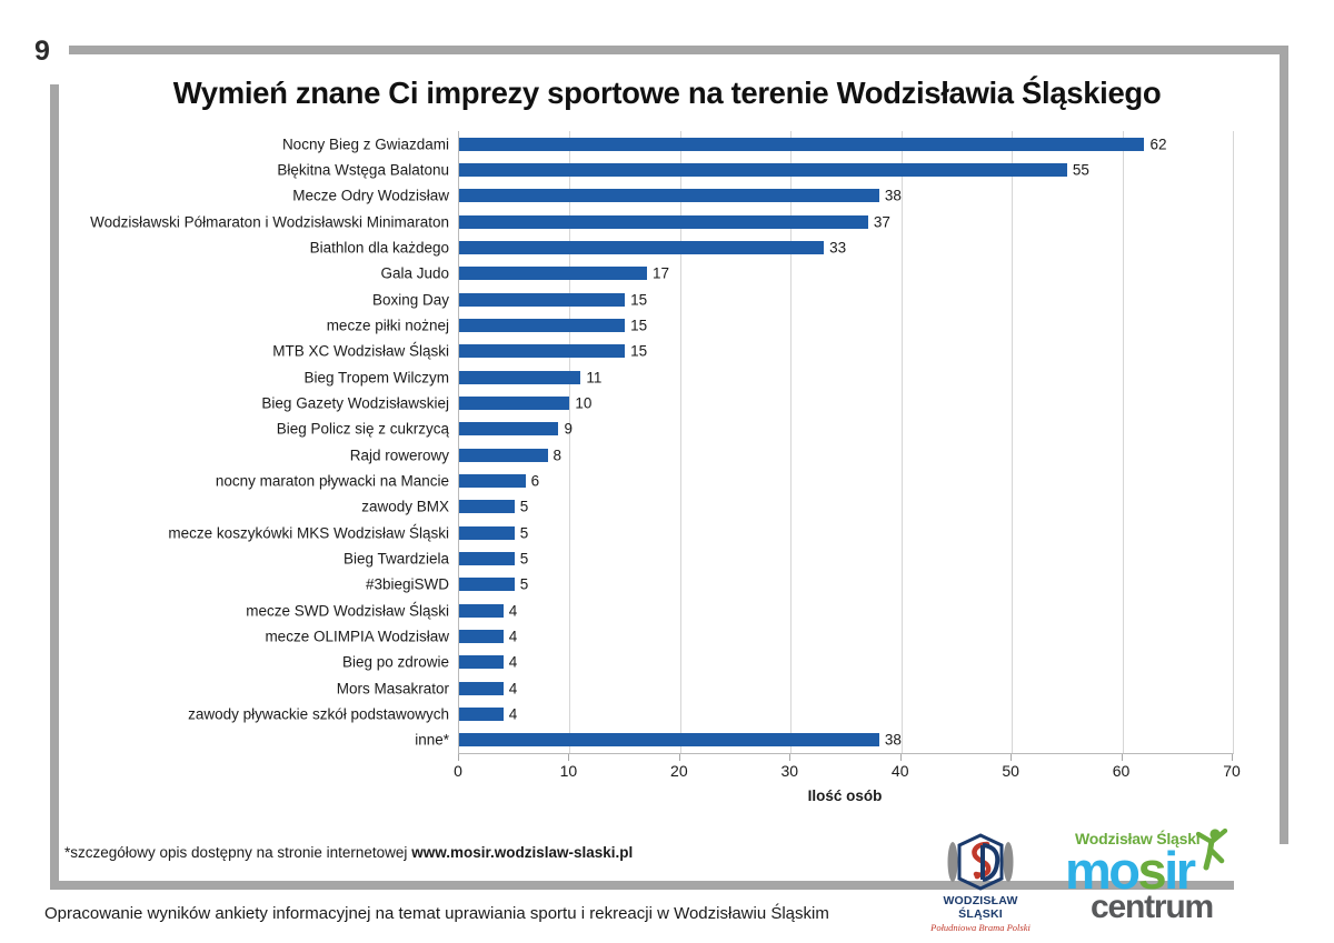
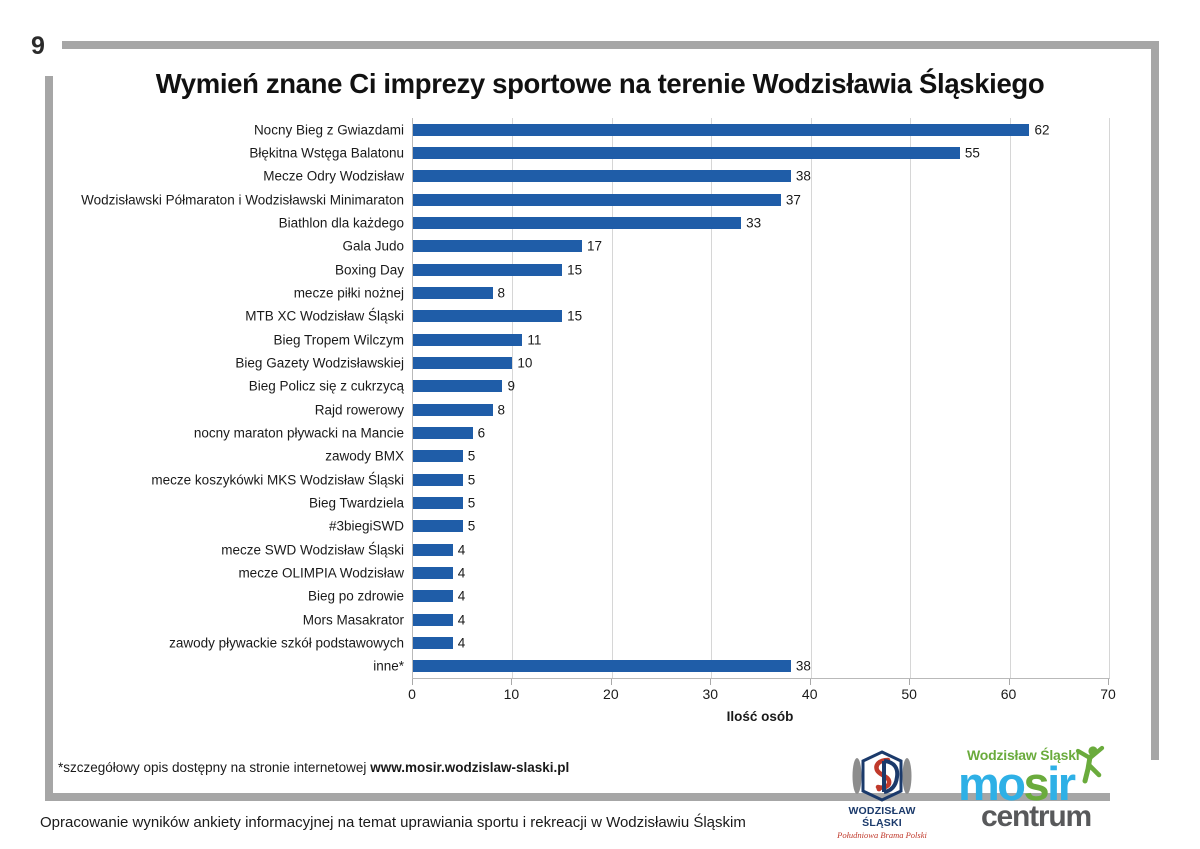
mecze piłki nożnej: 15 -> 8
